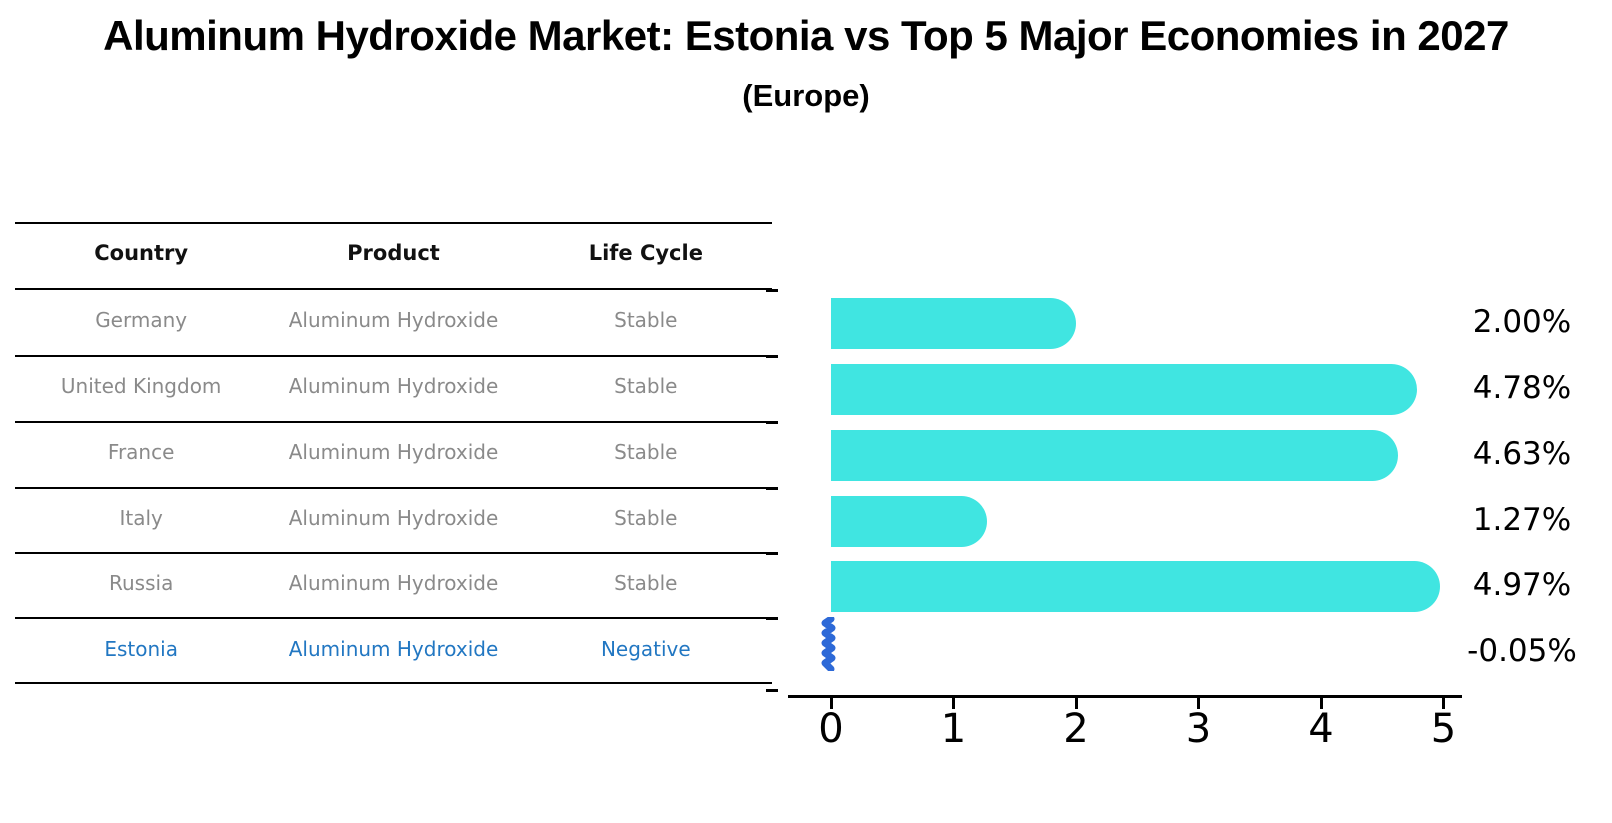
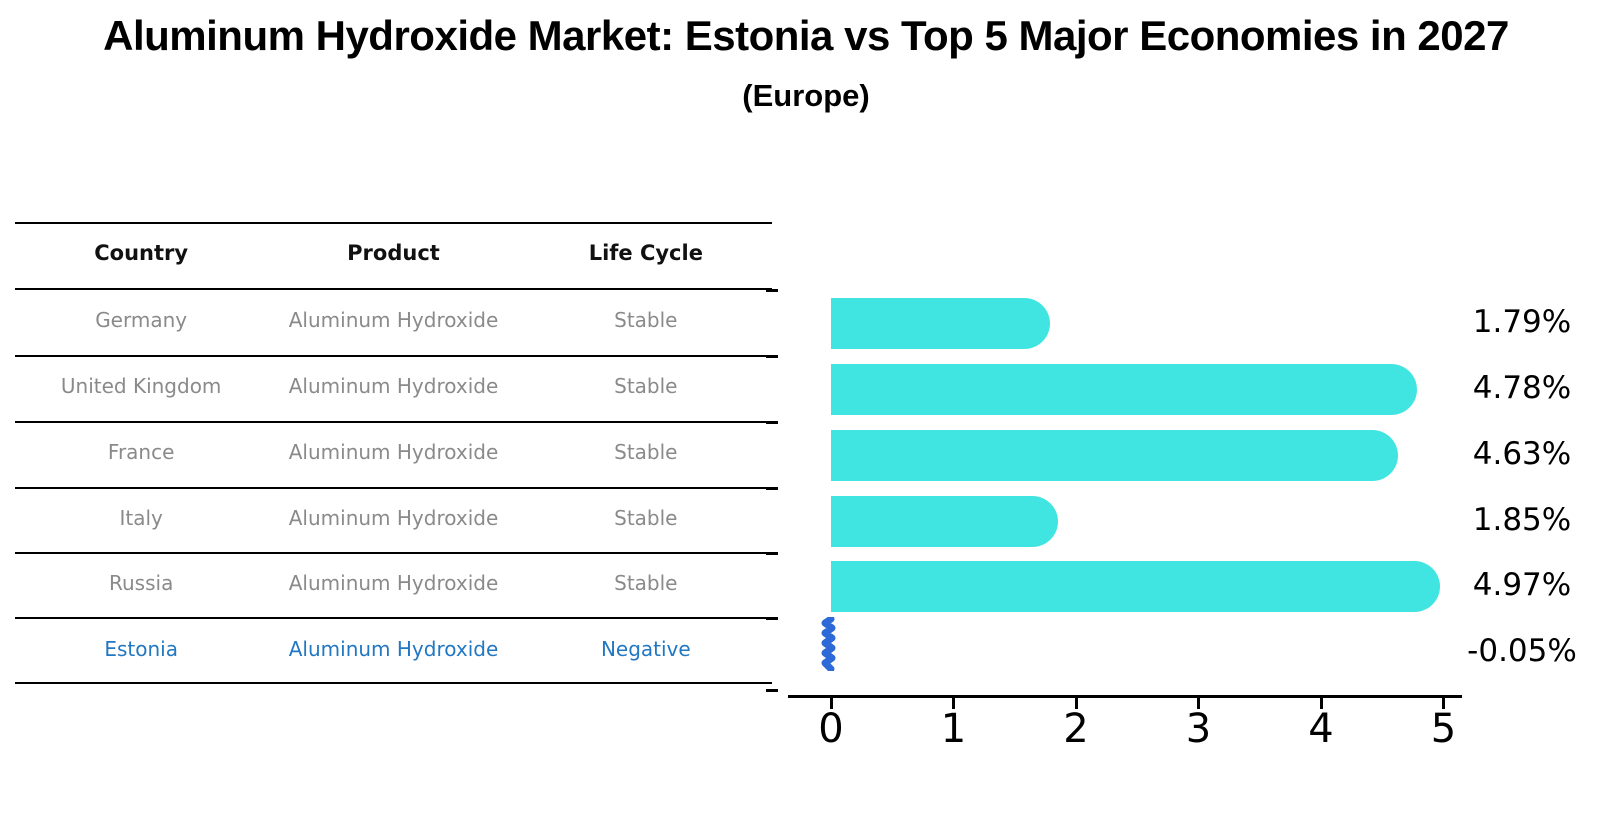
Germany: 2.00% -> 1.79%
Italy: 1.27% -> 1.85%
